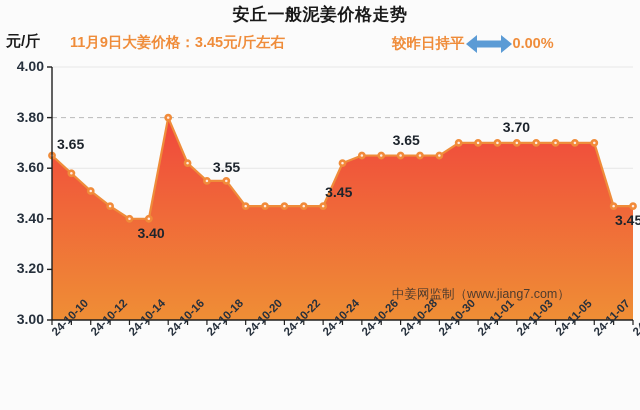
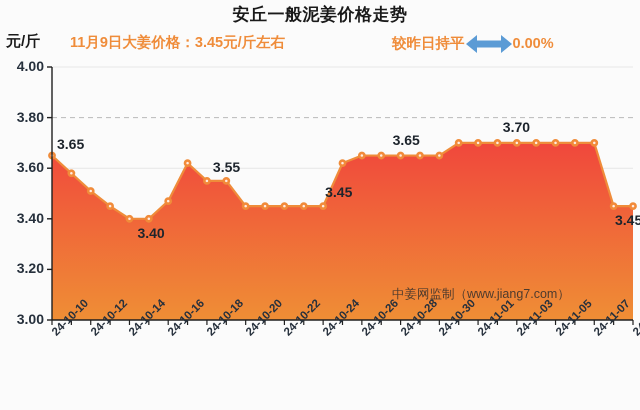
24-10-16: 3.80 -> 3.47
